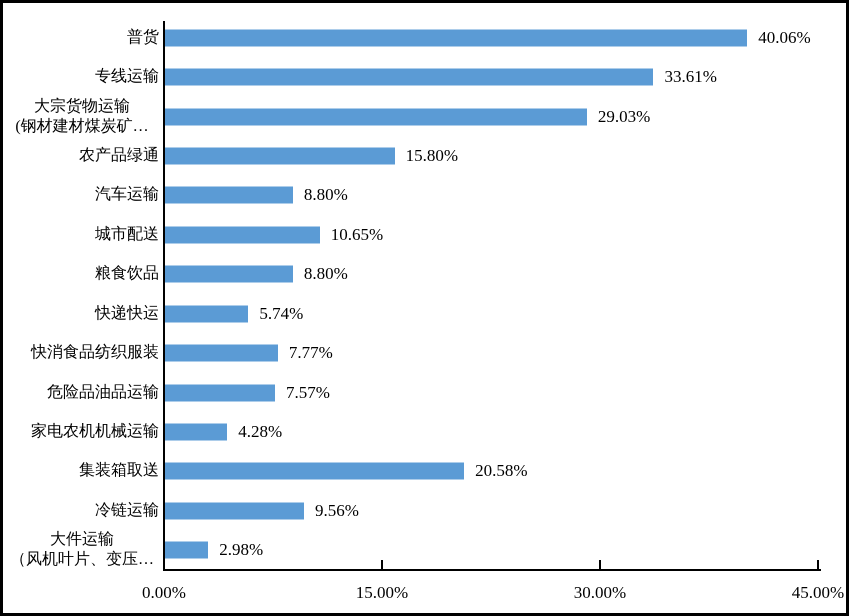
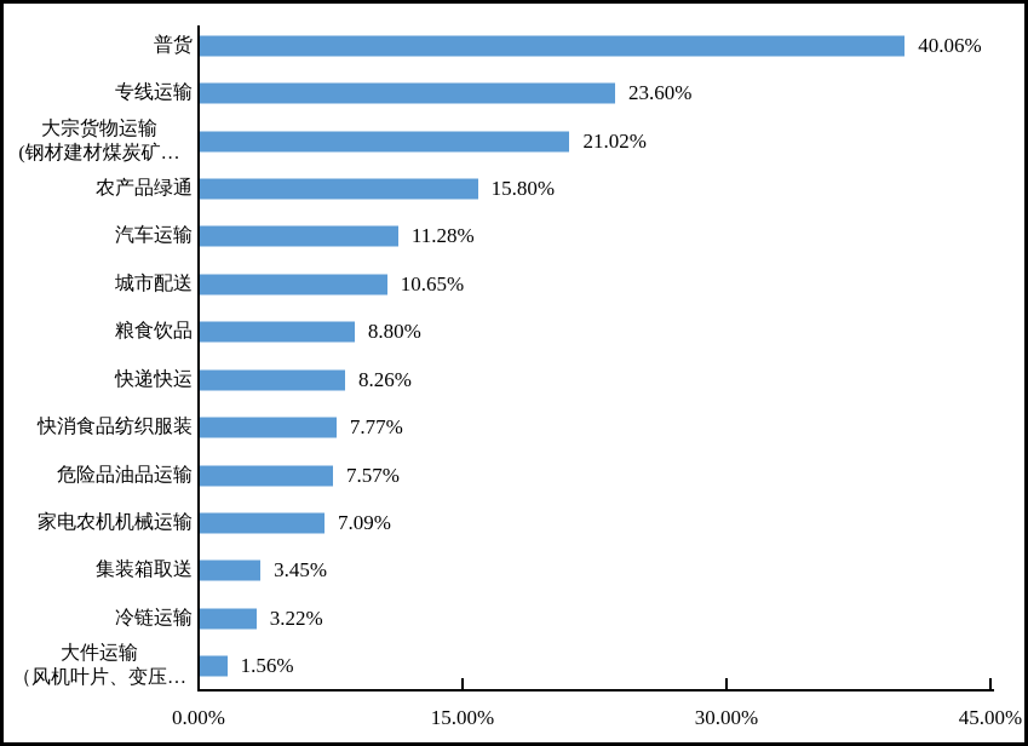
专线运输: 33.61% -> 23.60%
大宗货物运输 (钢材建材煤炭矿…: 29.03% -> 21.02%
汽车运输: 8.80% -> 11.28%
快递快运: 5.74% -> 8.26%
家电农机机械运输: 4.28% -> 7.09%
集装箱取送: 20.58% -> 3.45%
冷链运输: 9.56% -> 3.22%
大件运输 （风机叶片、变压…: 2.98% -> 1.56%
